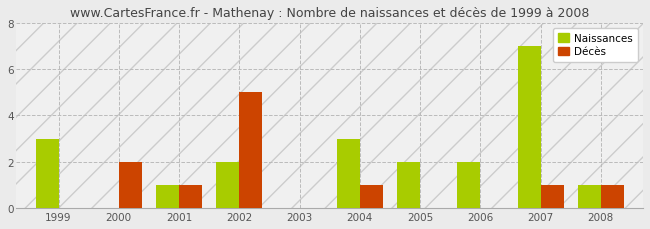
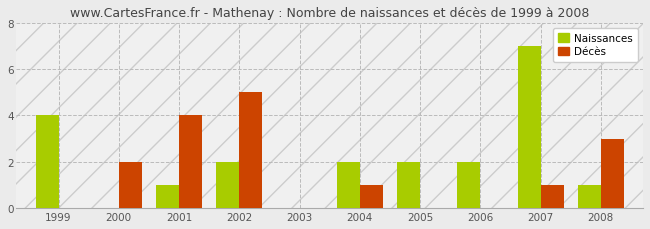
Naissances/1999: 3 -> 4
Décès/2001: 1 -> 4
Naissances/2004: 3 -> 2
Décès/2008: 1 -> 3
